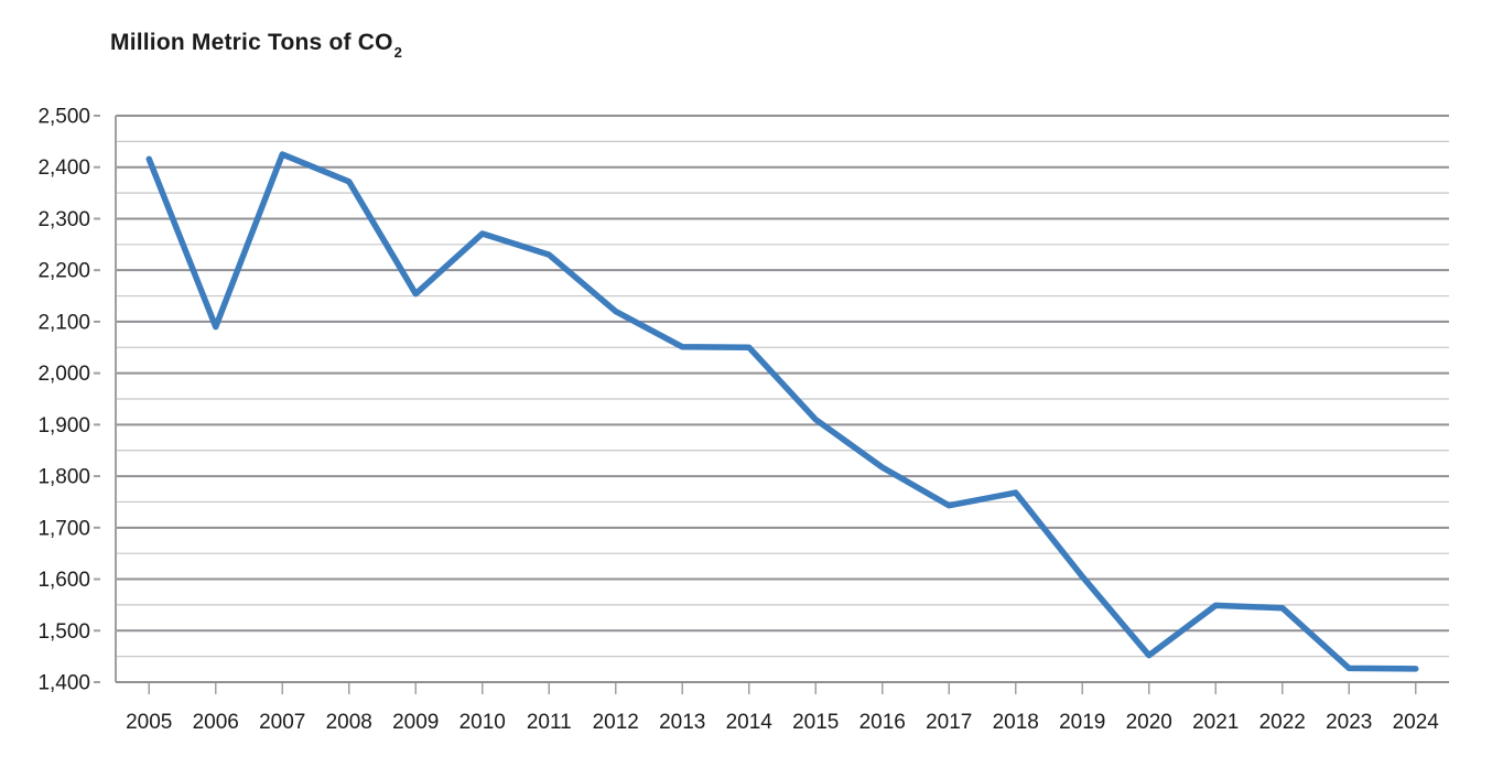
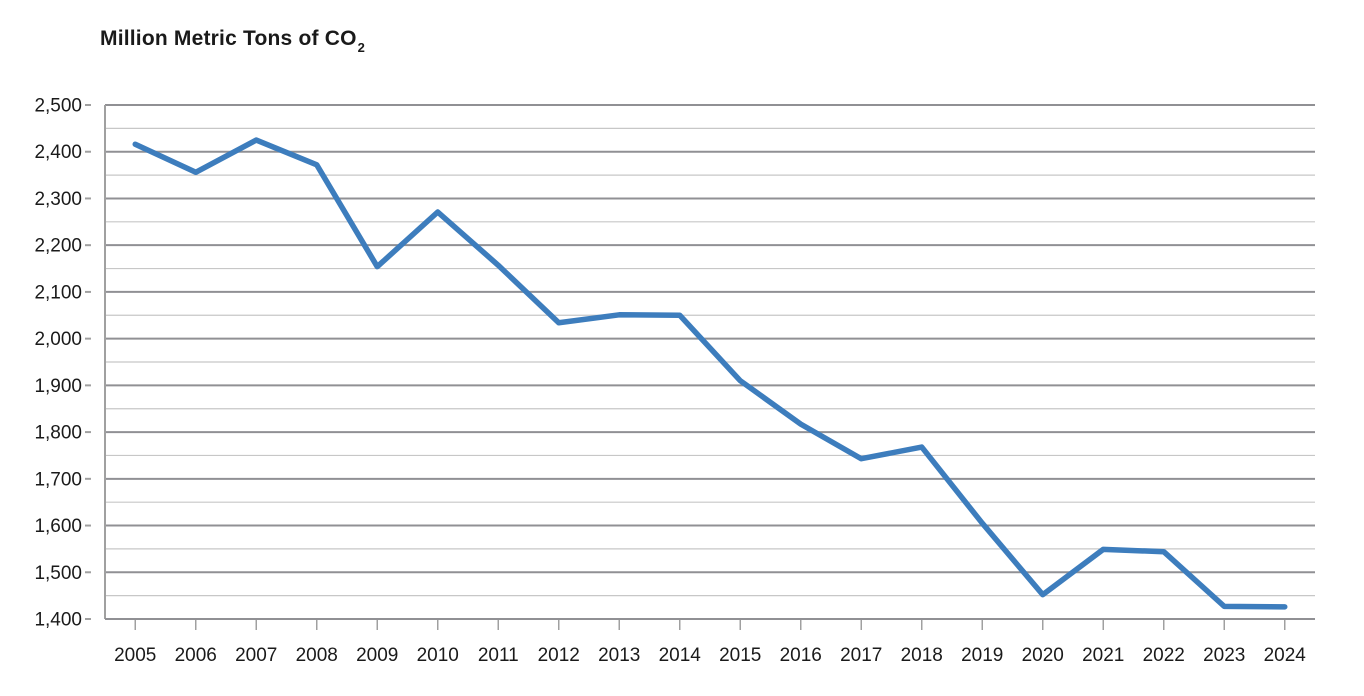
2006: 2090 -> 2360
2011: 2230 -> 2160
2012: 2120 -> 2030
